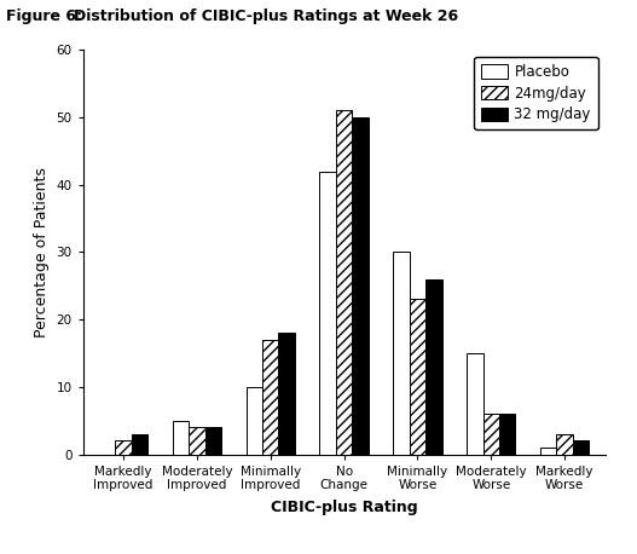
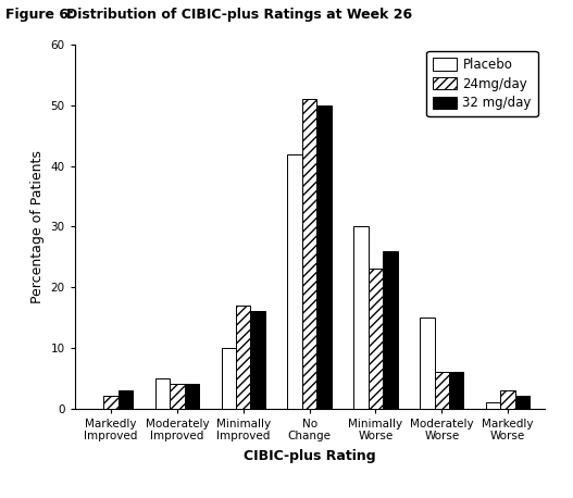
32 mg/day/Minimally Improved: 18 -> 16
